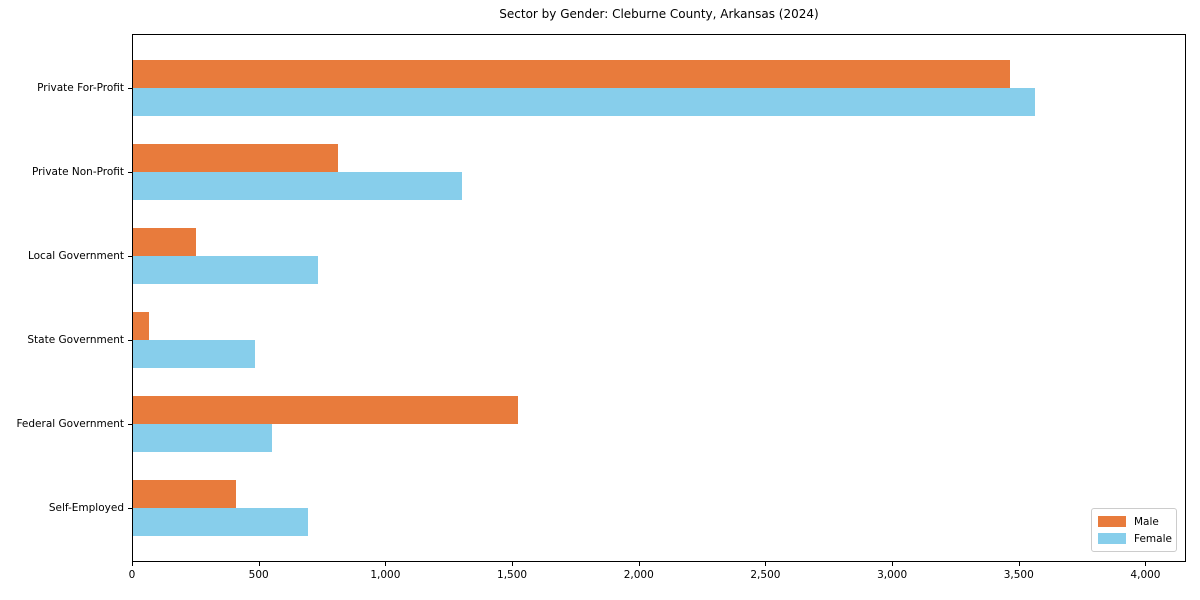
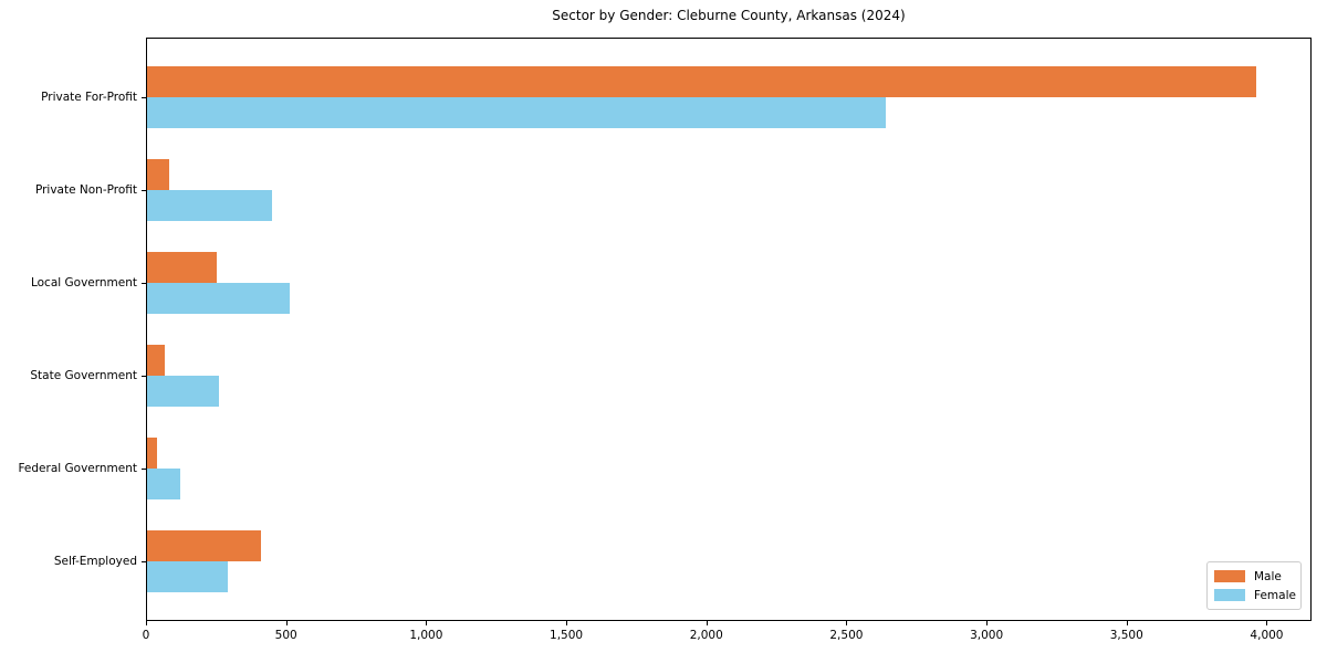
Male/Private For-Profit: 3460 -> 3960
Female/Private For-Profit: 3560 -> 2640
Male/Private Non-Profit: 810 -> 80
Female/Private Non-Profit: 1300 -> 440
Female/Local Government: 730 -> 510
Female/State Government: 480 -> 260
Male/Federal Government: 1520 -> 40
Female/Federal Government: 550 -> 120
Female/Self-Employed: 690 -> 290
